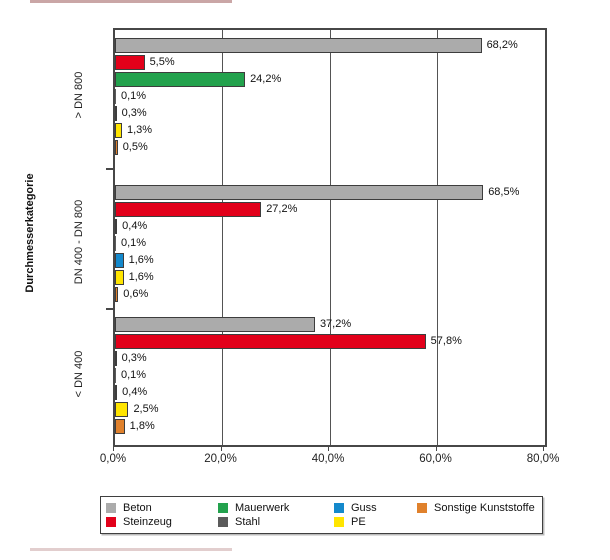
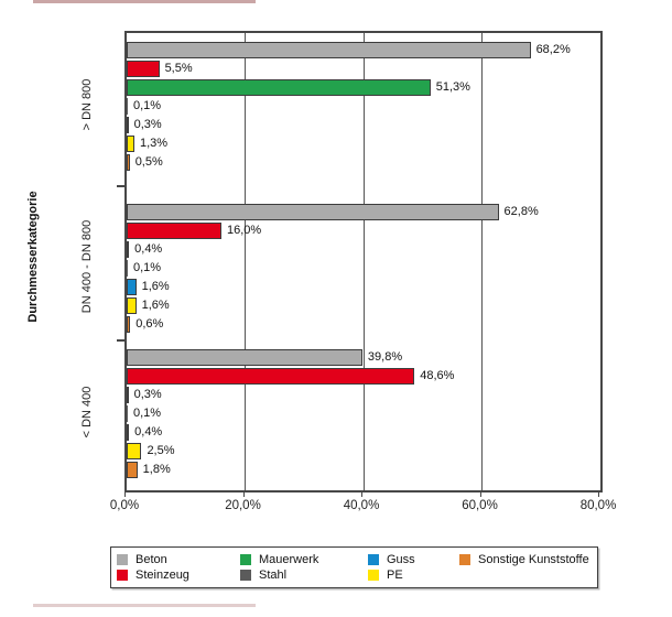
Mauerwerk/> DN 800: 24,2% -> 51,3%
Beton/DN 400 - DN 800: 68,5% -> 62,8%
Steinzeug/DN 400 - DN 800: 27,2% -> 16,0%
Beton/< DN 400: 37,2% -> 39,8%
Steinzeug/< DN 400: 57,8% -> 48,6%
